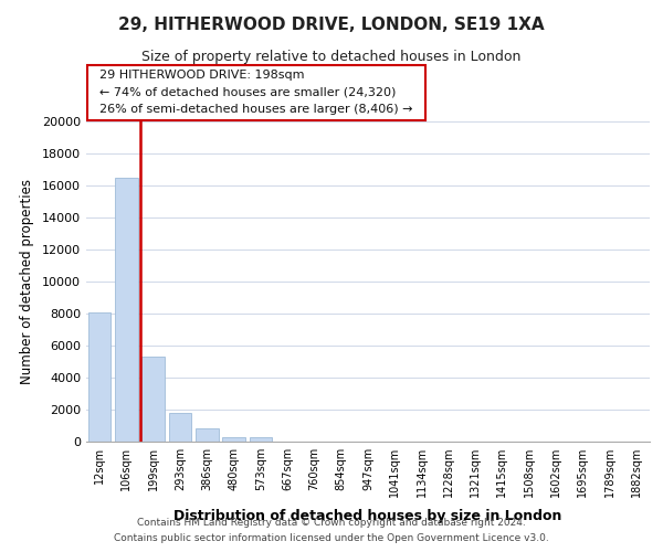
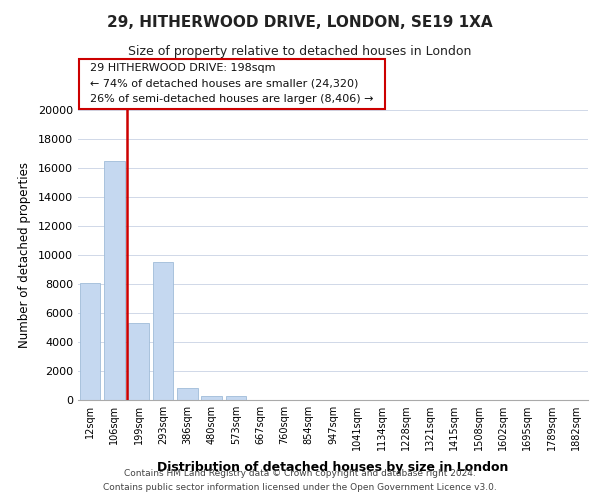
293sqm: 1800 -> 9500
